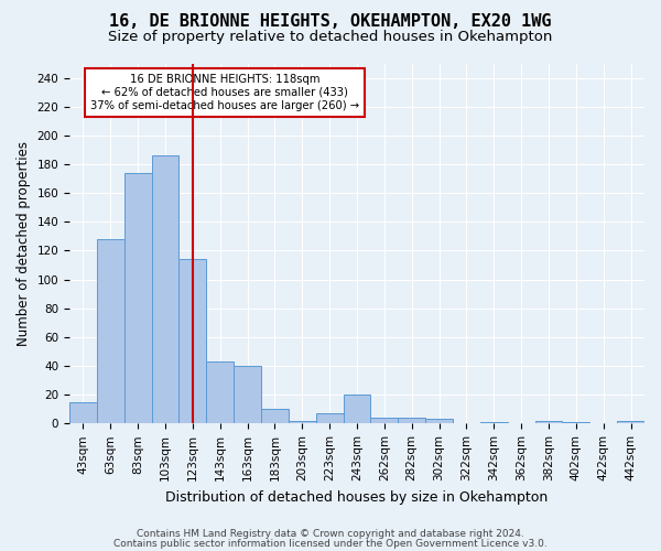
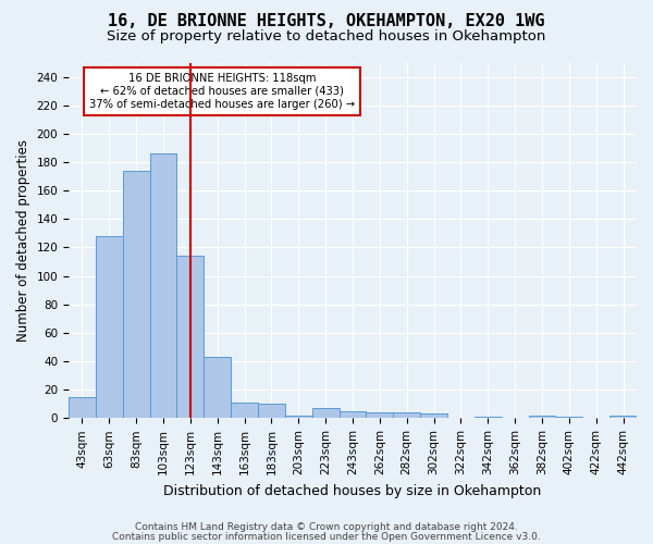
163sqm: 40 -> 11
243sqm: 20 -> 5
